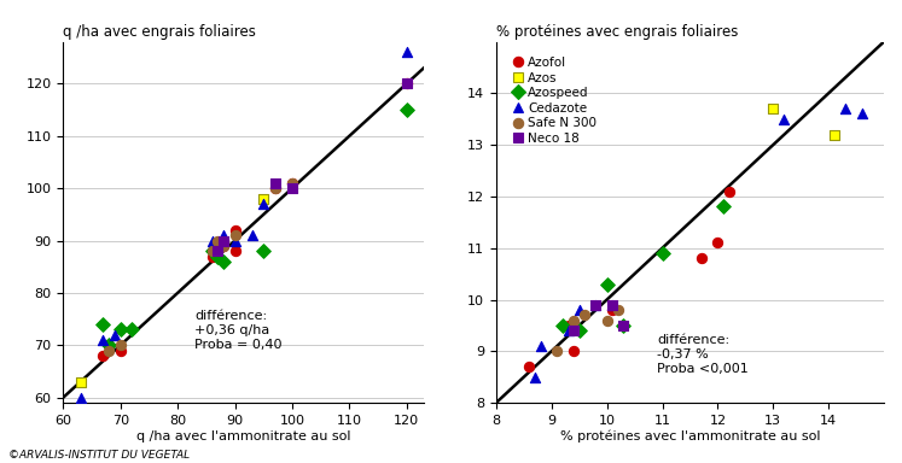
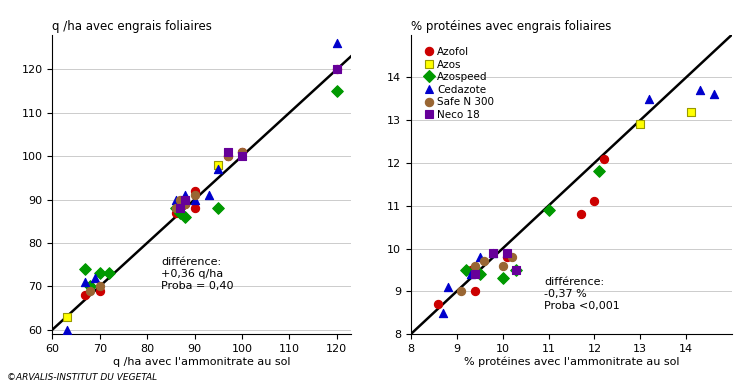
% protéines avec engrais foliaires/Azospeed/10: 10.3 -> 9.3
% protéines avec engrais foliaires/Azos/13: 13.7 -> 12.9
